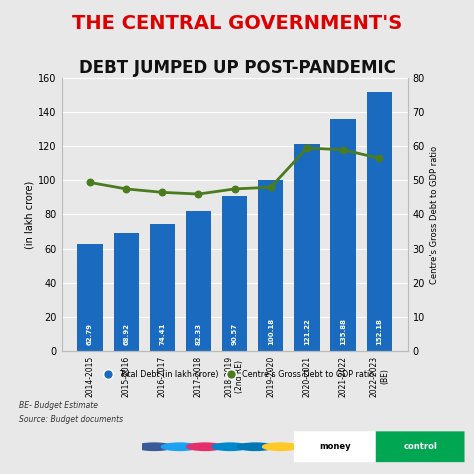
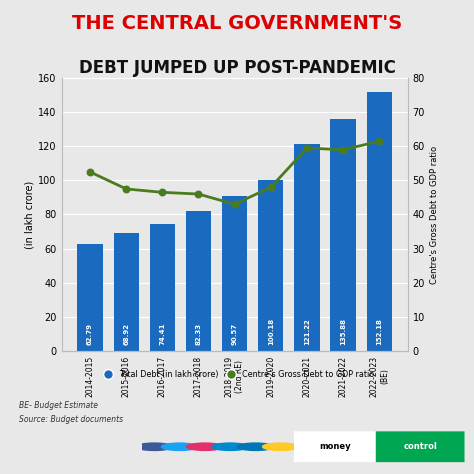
Centre’s Gross Debt to GDP ratio/2014-2015: 49.4 -> 52.5
Centre’s Gross Debt to GDP ratio/2018-2019 (2nd RE): 47.5 -> 43.0
Centre’s Gross Debt to GDP ratio/2022-2023 (BE): 56.5 -> 61.5
